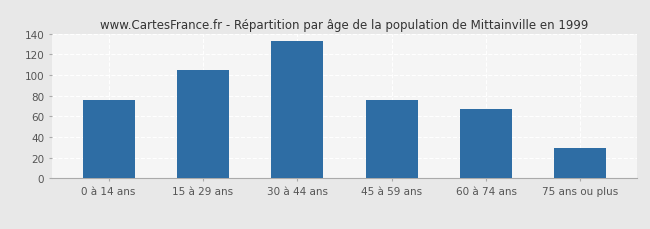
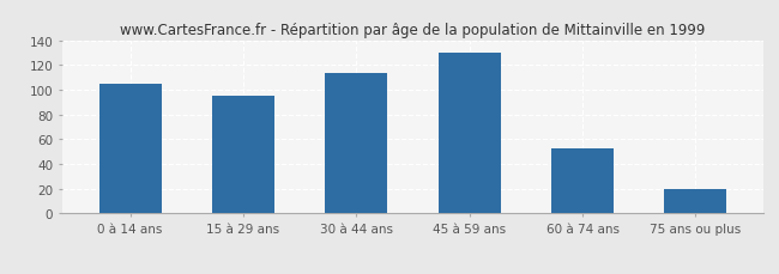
0 à 14 ans: 76 -> 105
15 à 29 ans: 105 -> 95
30 à 44 ans: 133 -> 113
45 à 59 ans: 76 -> 130
60 à 74 ans: 67 -> 53
75 ans ou plus: 29 -> 20
